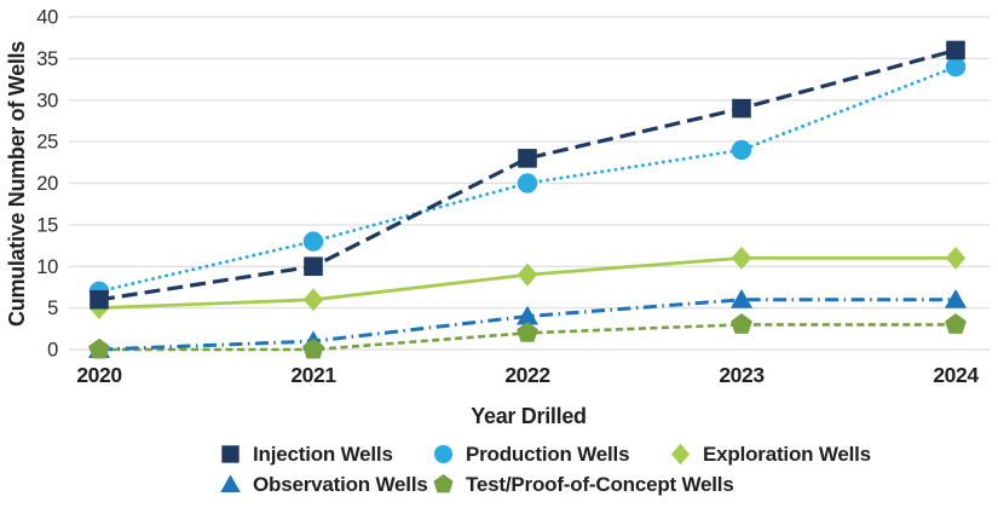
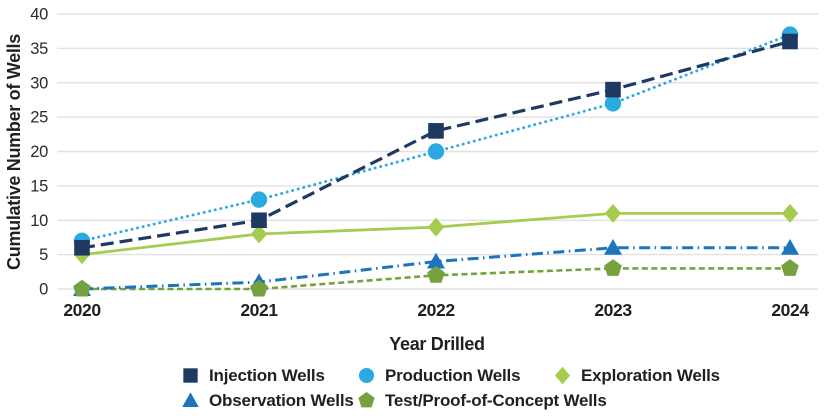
Exploration Wells/2021: 6 -> 8
Production Wells/2023: 24 -> 27
Production Wells/2024: 34 -> 37
